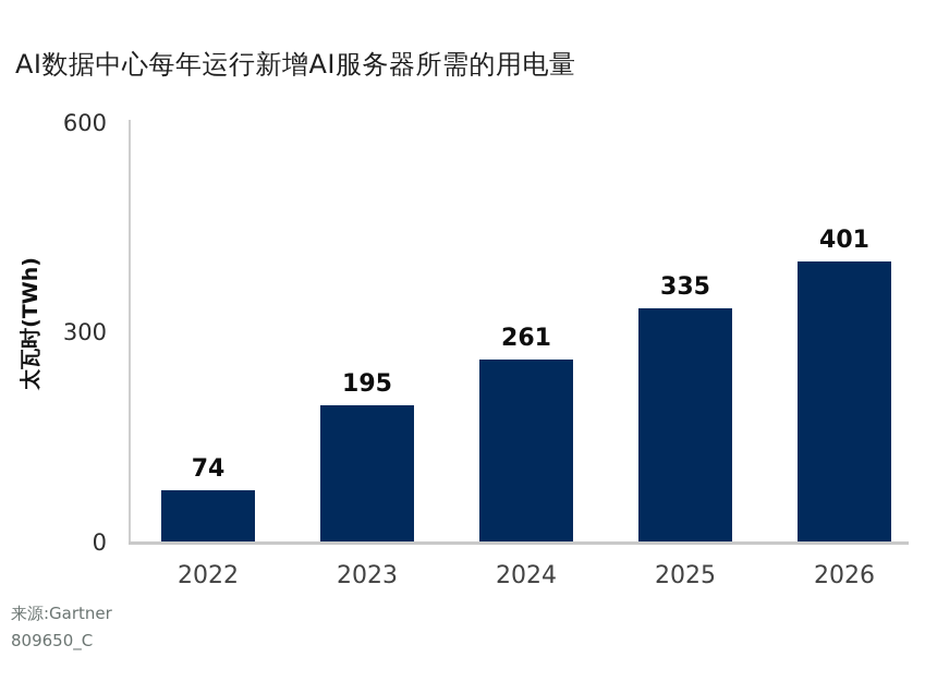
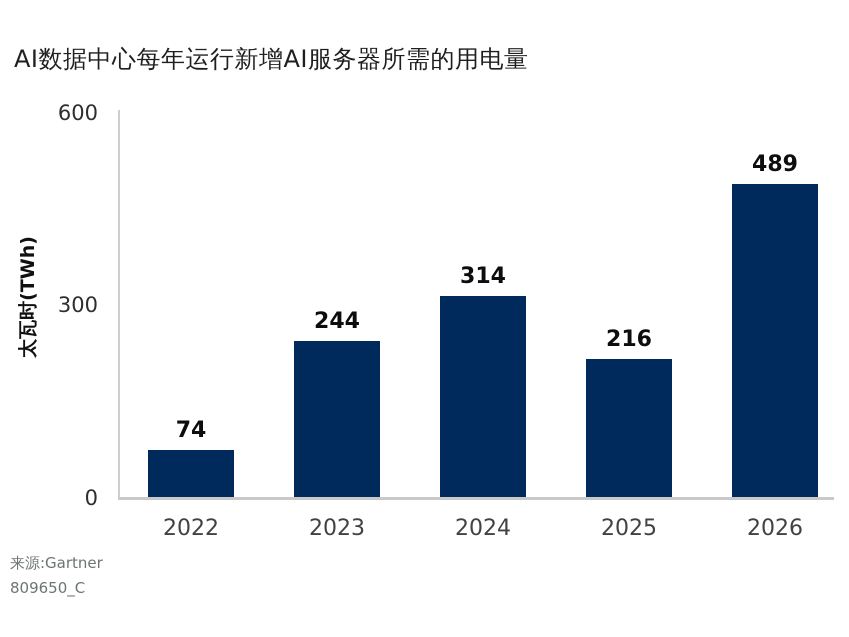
2023: 195 -> 244
2024: 261 -> 314
2025: 335 -> 216
2026: 401 -> 489
